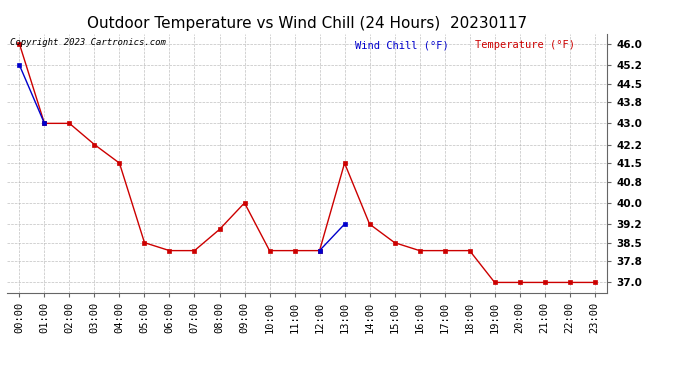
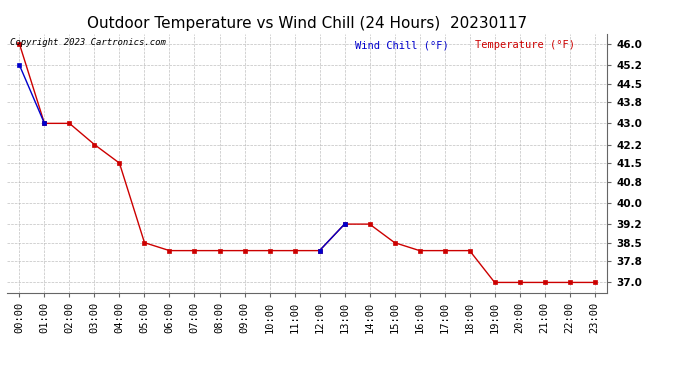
08:00: 39.0 -> 38.2
09:00: 40.0 -> 38.2
13:00: 41.5 -> 39.2
